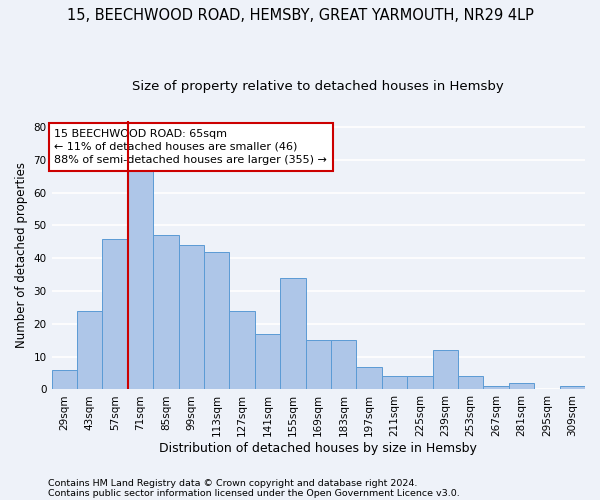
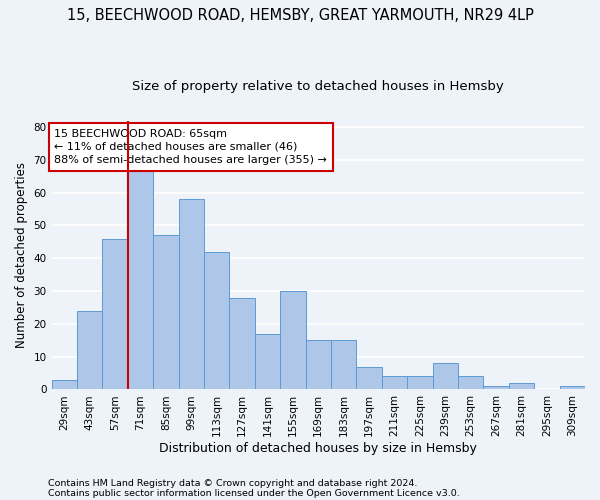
29sqm: 6 -> 3
99sqm: 44 -> 58
127sqm: 24 -> 28
155sqm: 34 -> 30
239sqm: 12 -> 8
